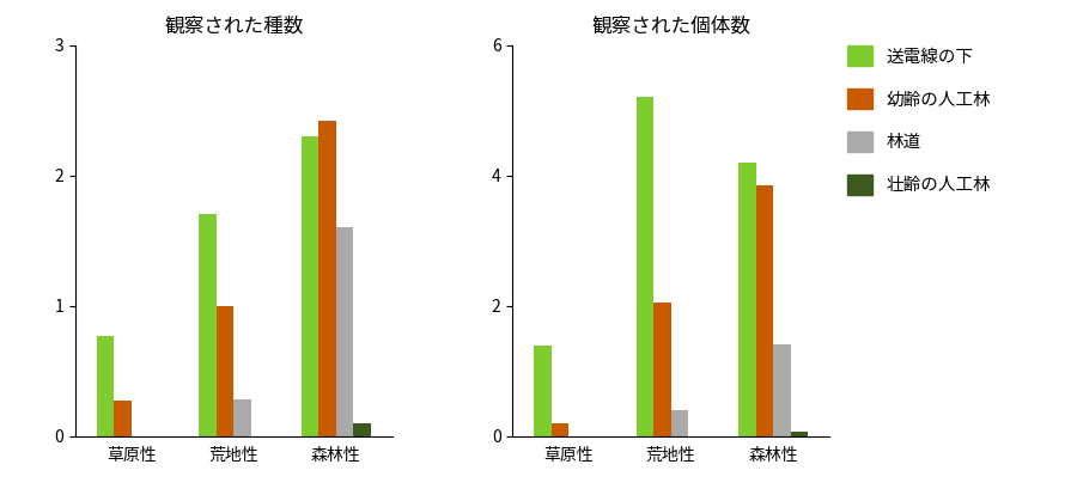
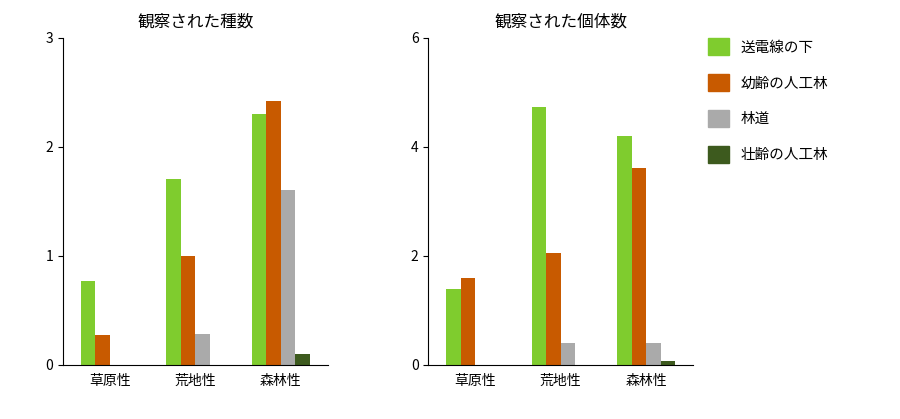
観察された個体数/幼齢の人工林/草原性: 0.20 -> 1.58
観察された個体数/送電線の下/荒地性: 5.20 -> 4.72
観察された個体数/幼齢の人工林/森林性: 3.85 -> 3.60
観察された個体数/林道/森林性: 1.4 -> 0.4
